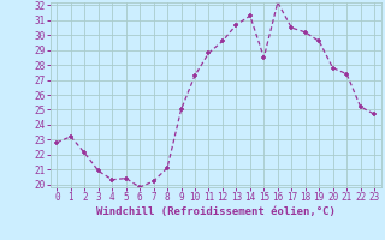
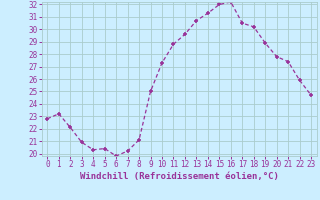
15: 28.5 -> 32.0
19: 29.6 -> 28.9
22: 25.2 -> 25.9
